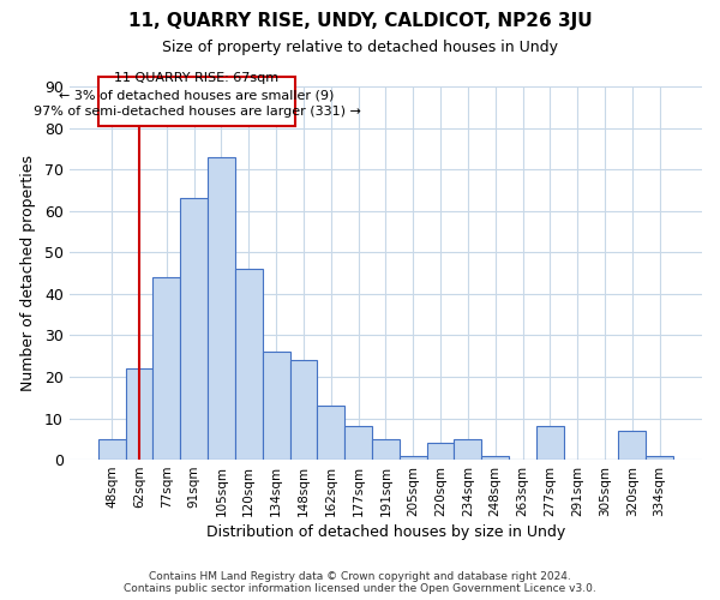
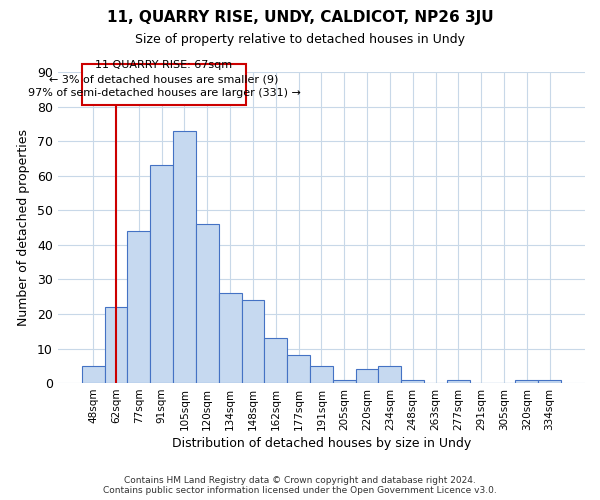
277sqm: 8 -> 1
320sqm: 7 -> 1
